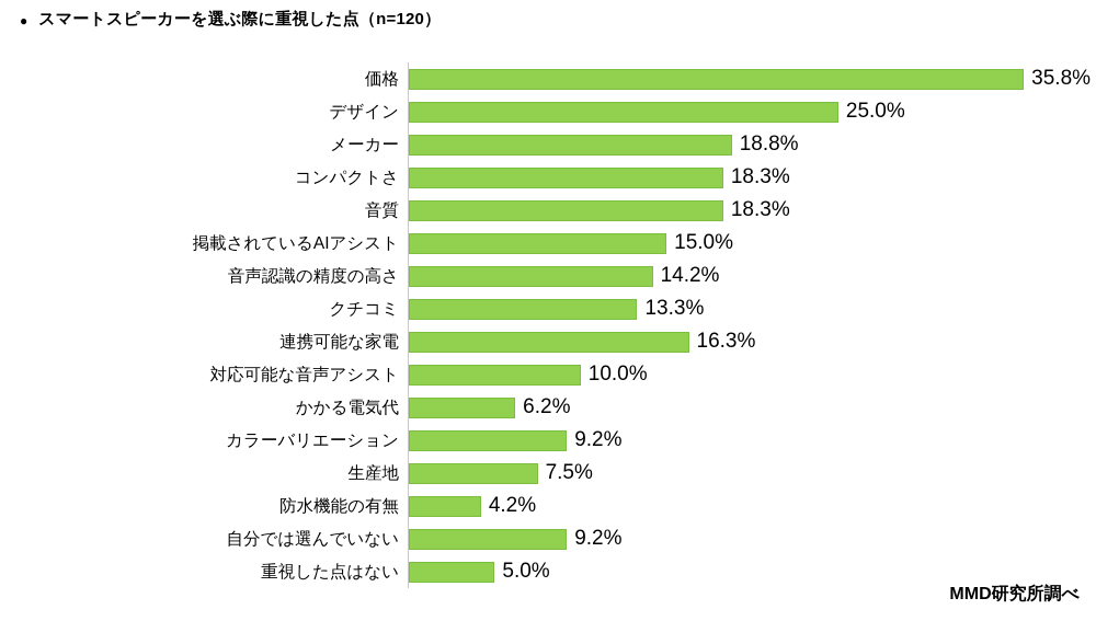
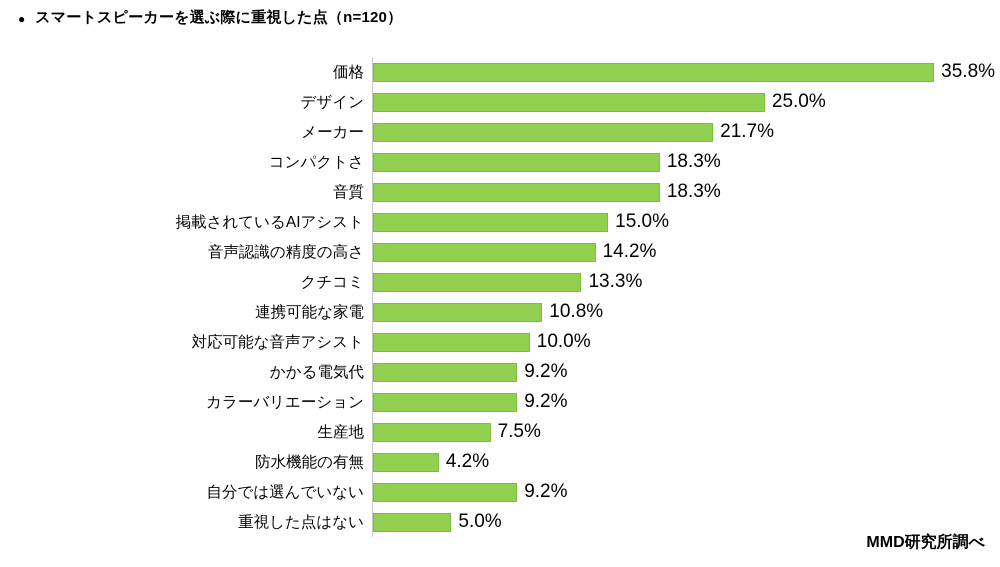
メーカー: 18.8% -> 21.7%
連携可能な家電: 16.3% -> 10.8%
かかる電気代: 6.2% -> 9.2%
